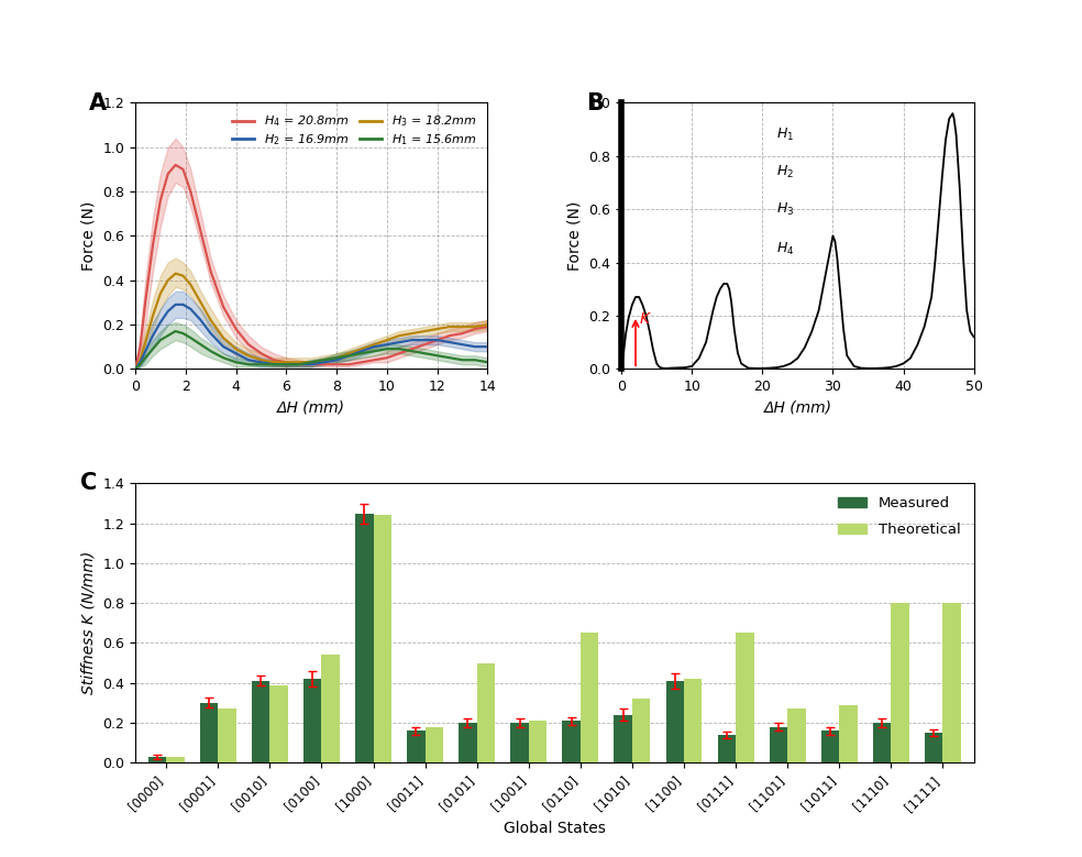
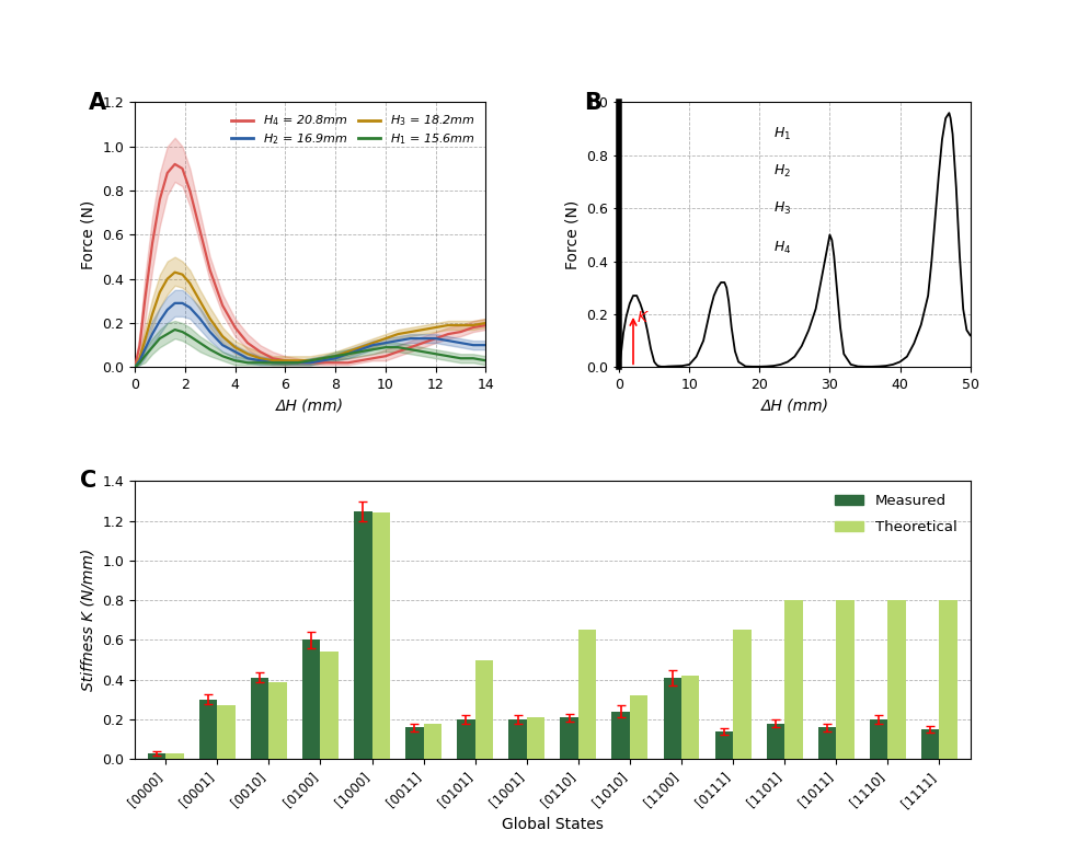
Measured/[0100]: 0.42 -> 0.60
Theoretical/[1101]: 0.27 -> 0.80
Theoretical/[1011]: 0.29 -> 0.80
